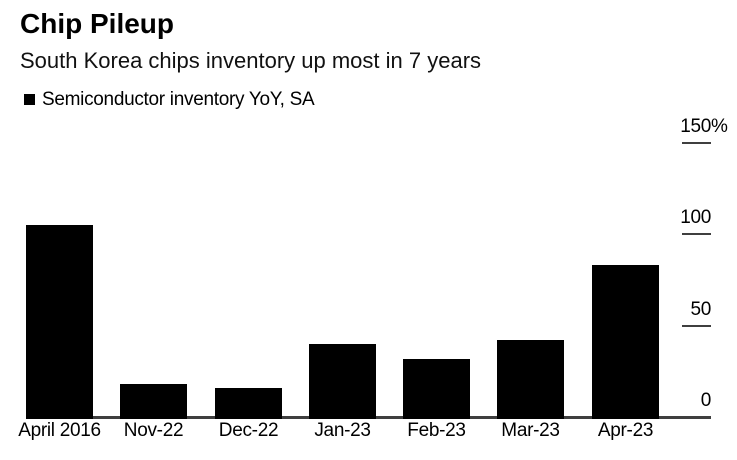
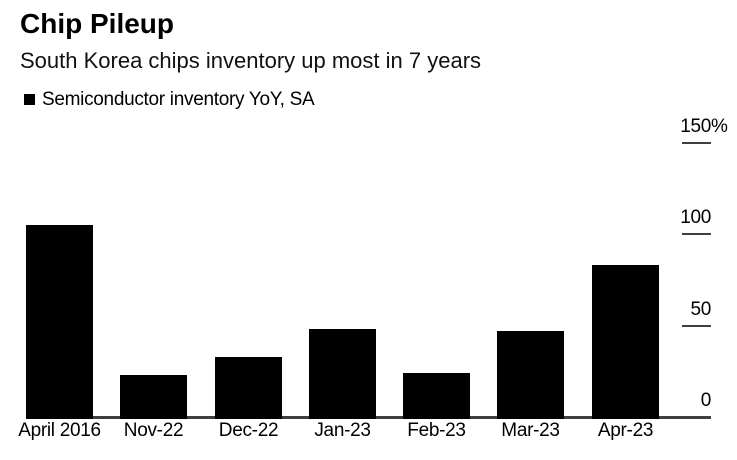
Nov-22: 18 -> 23
Dec-22: 16 -> 33
Jan-23: 40 -> 48
Feb-23: 32 -> 24
Mar-23: 42 -> 47
